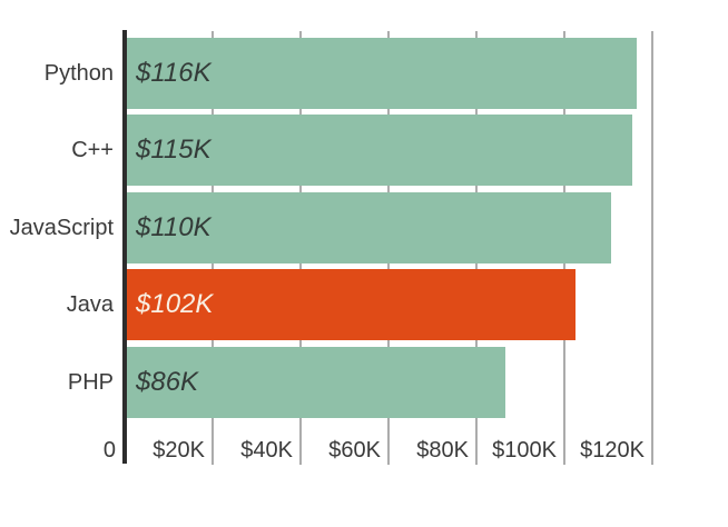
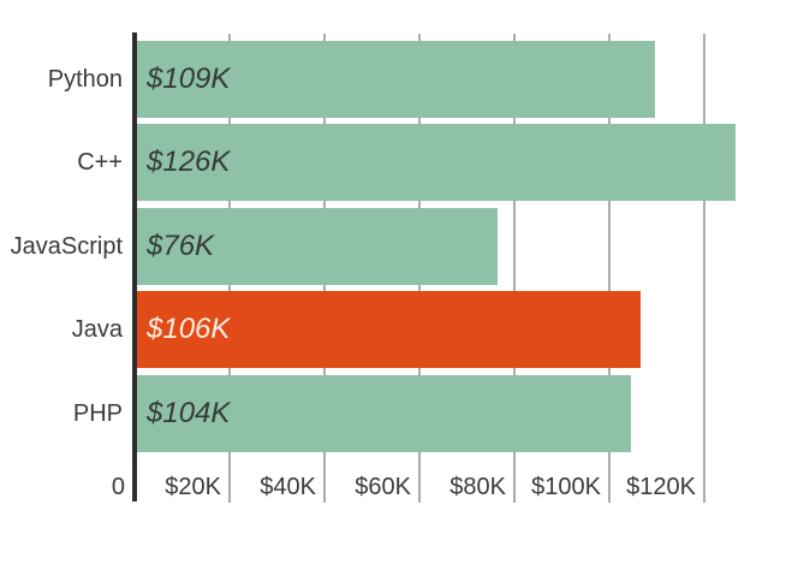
Python: $116K -> $109K
C++: $115K -> $126K
JavaScript: $110K -> $76K
Java: $102K -> $106K
PHP: $86K -> $104K
